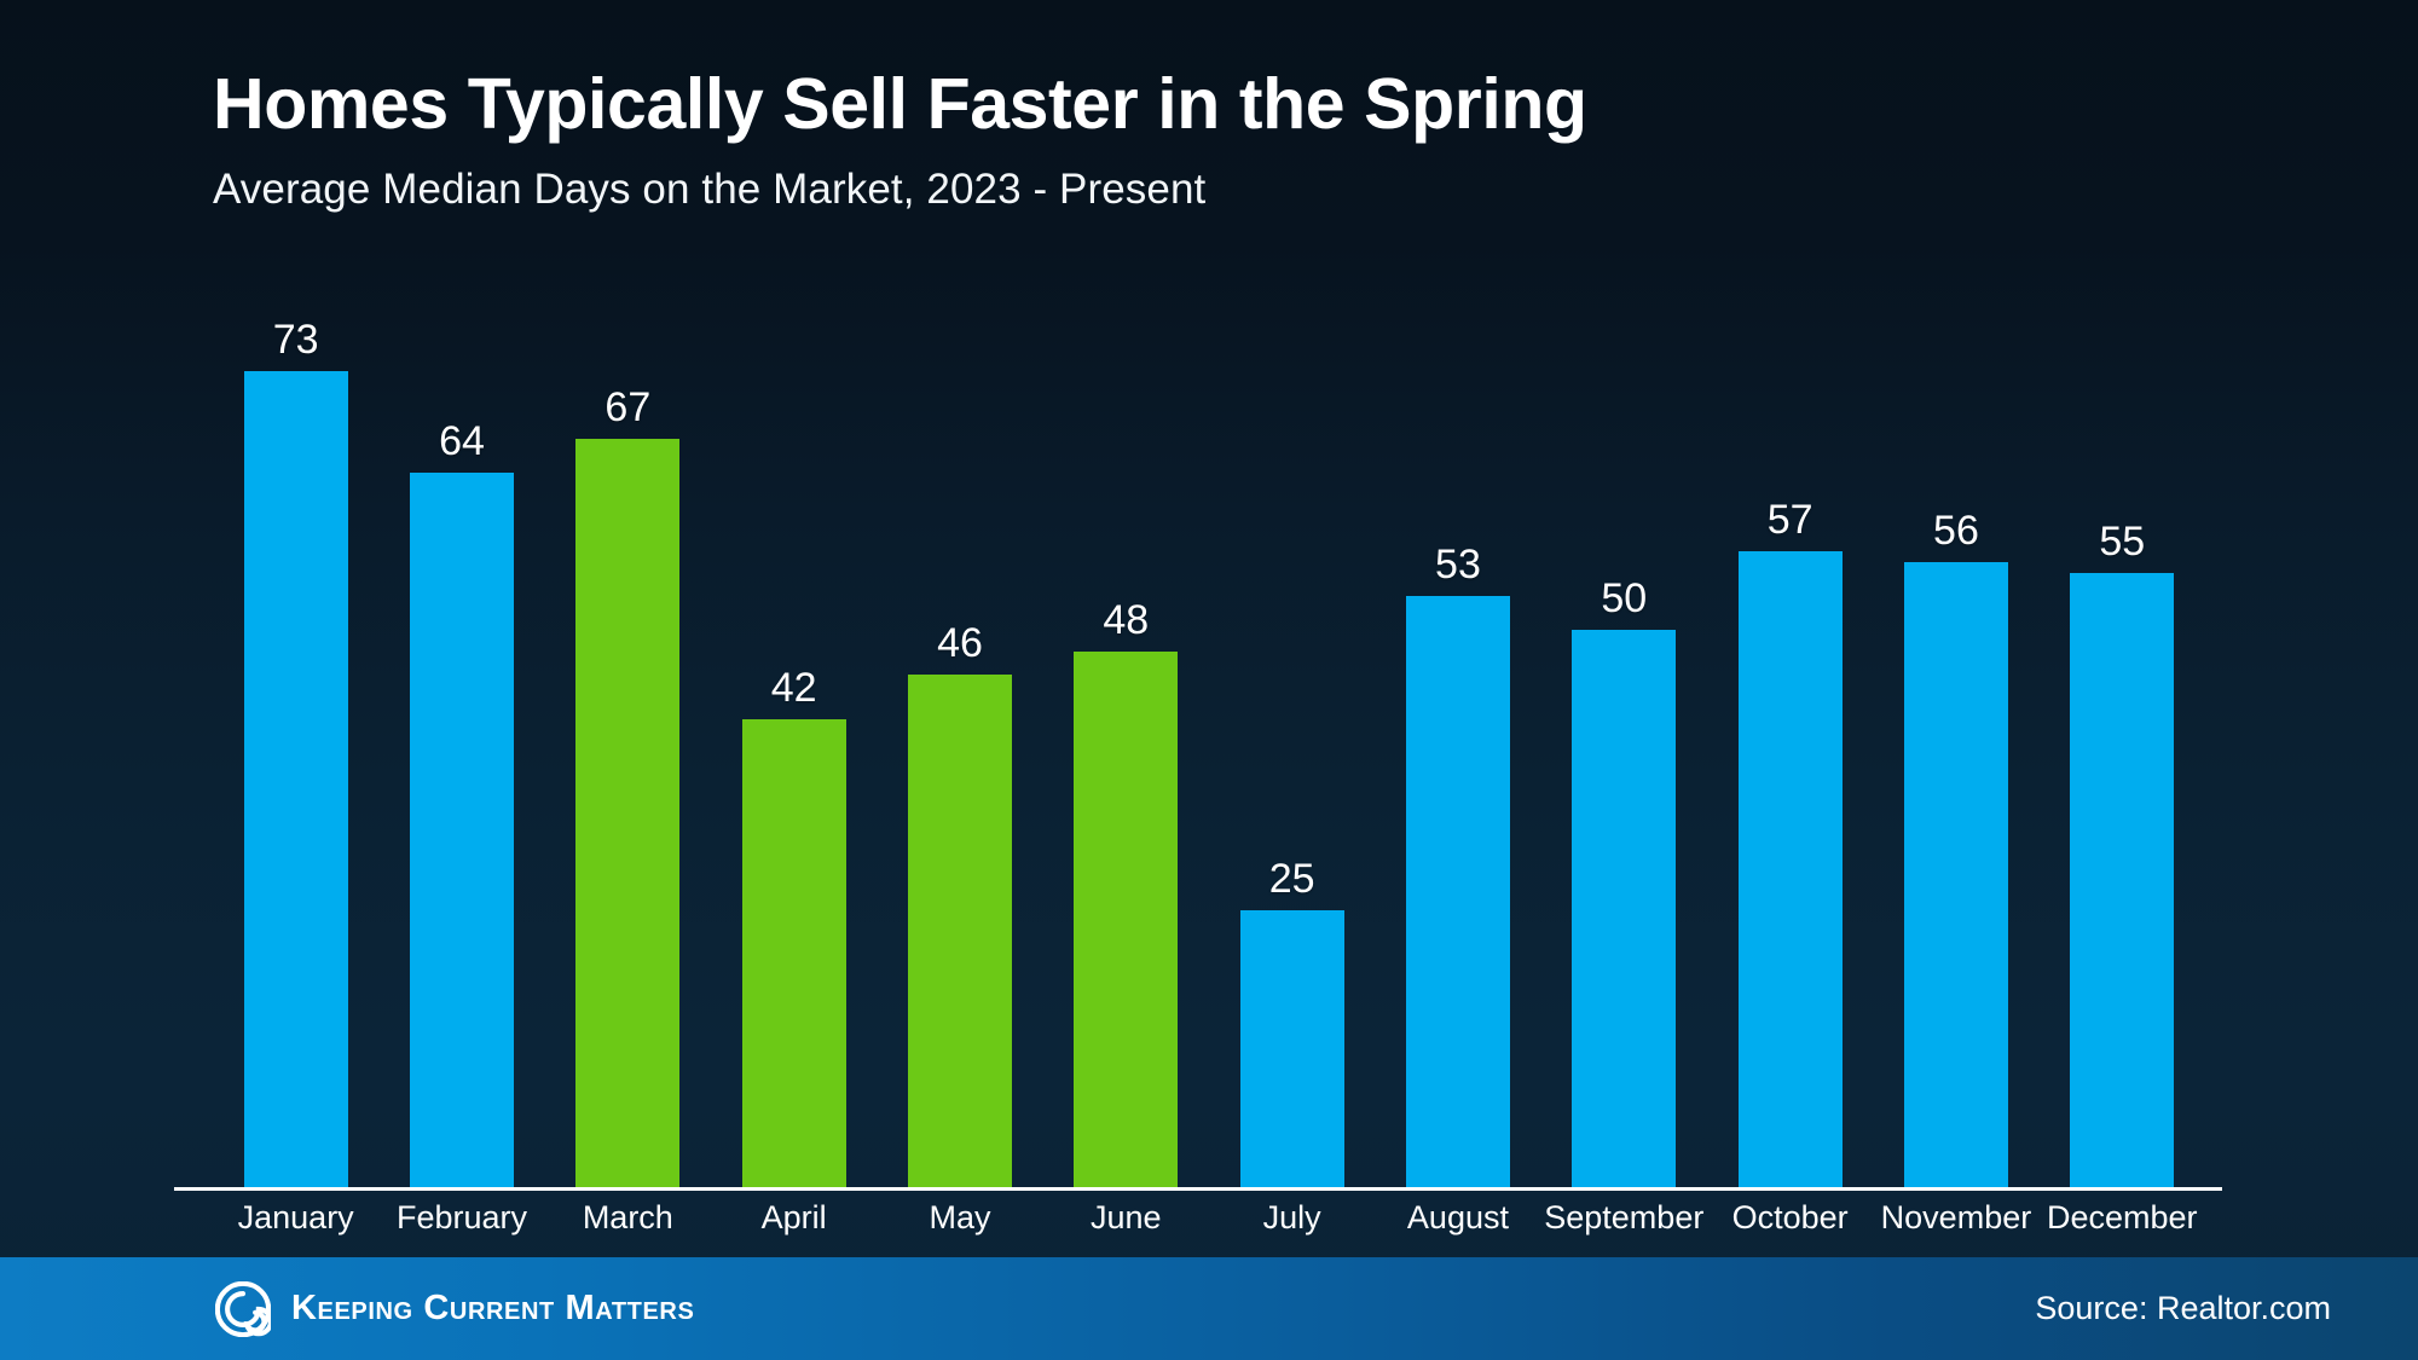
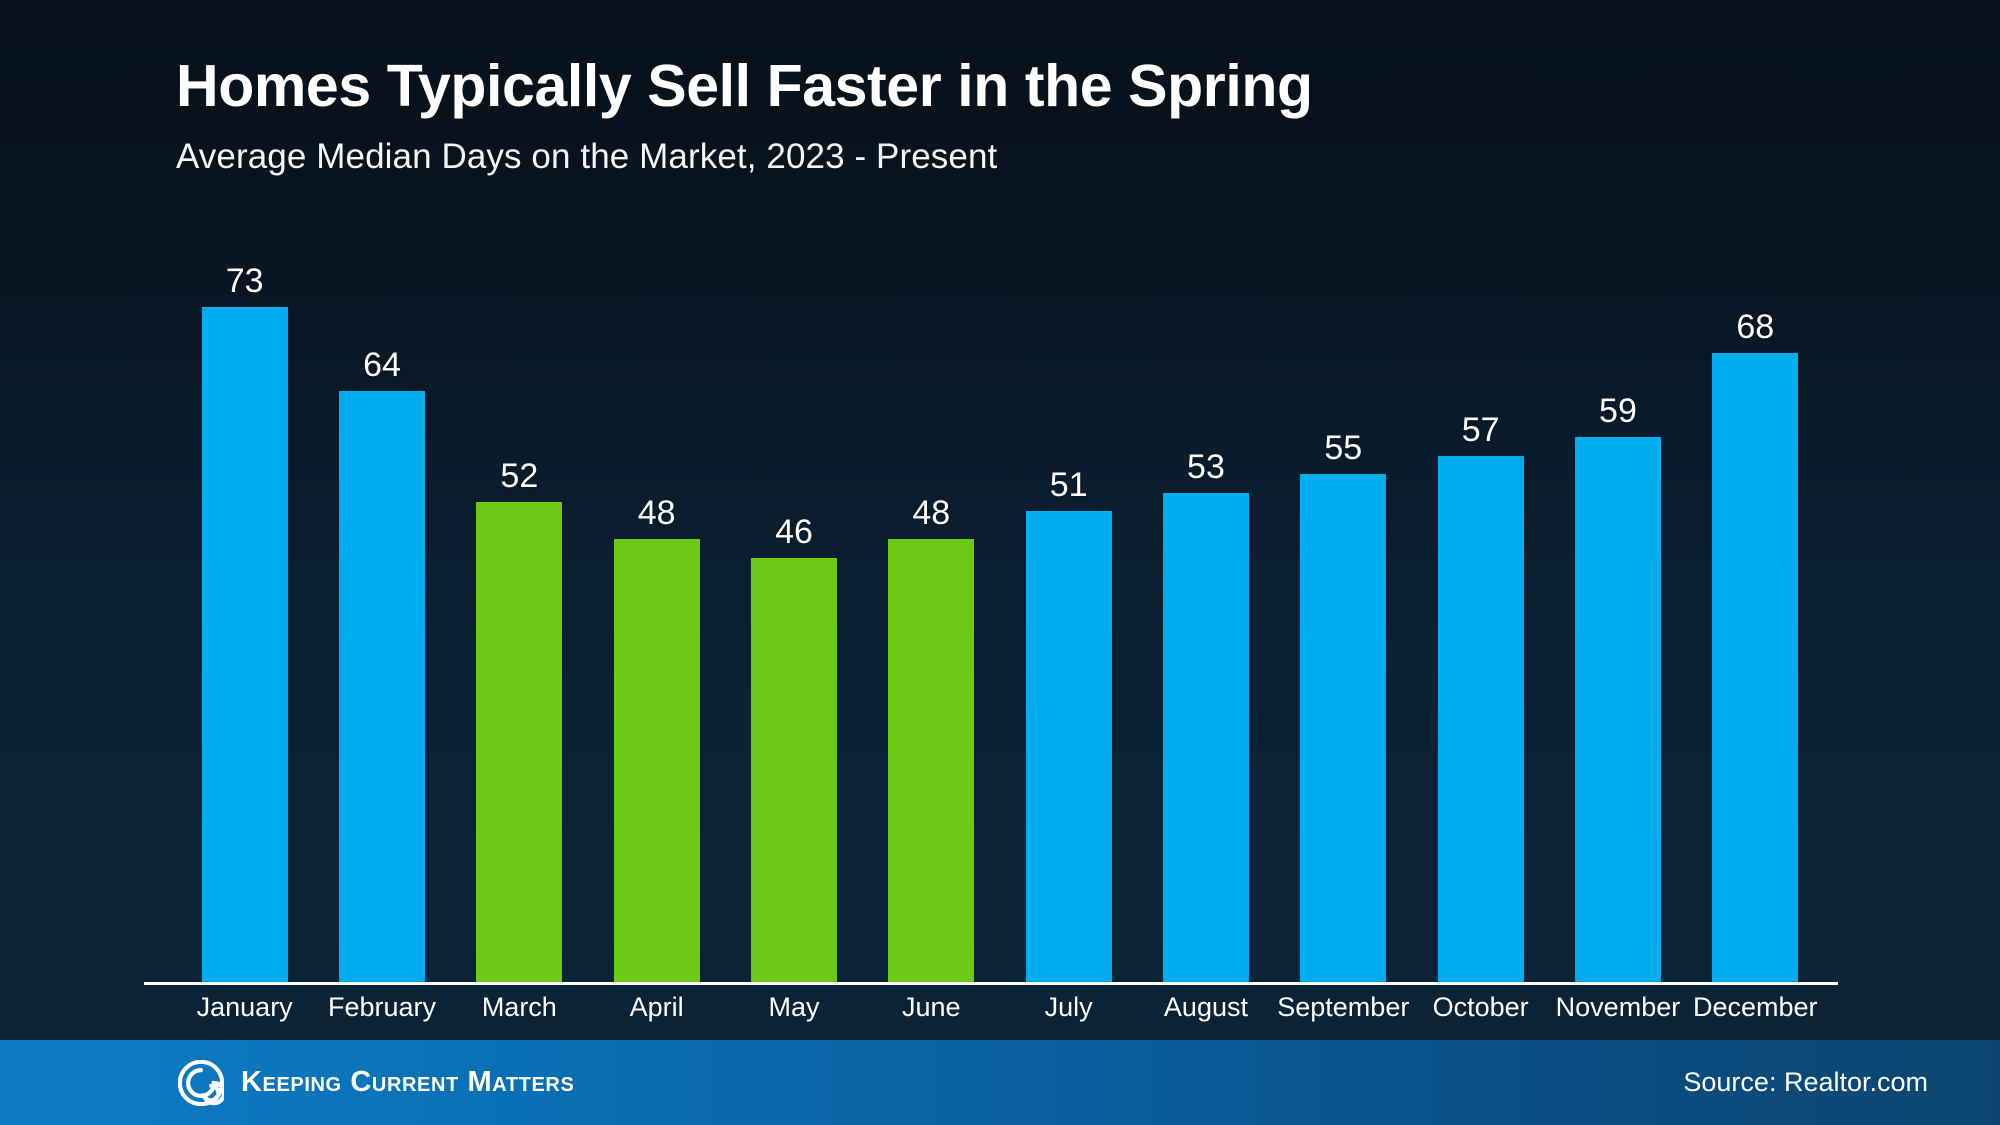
March: 67 -> 52
April: 42 -> 48
July: 25 -> 51
September: 50 -> 55
November: 56 -> 59
December: 55 -> 68
